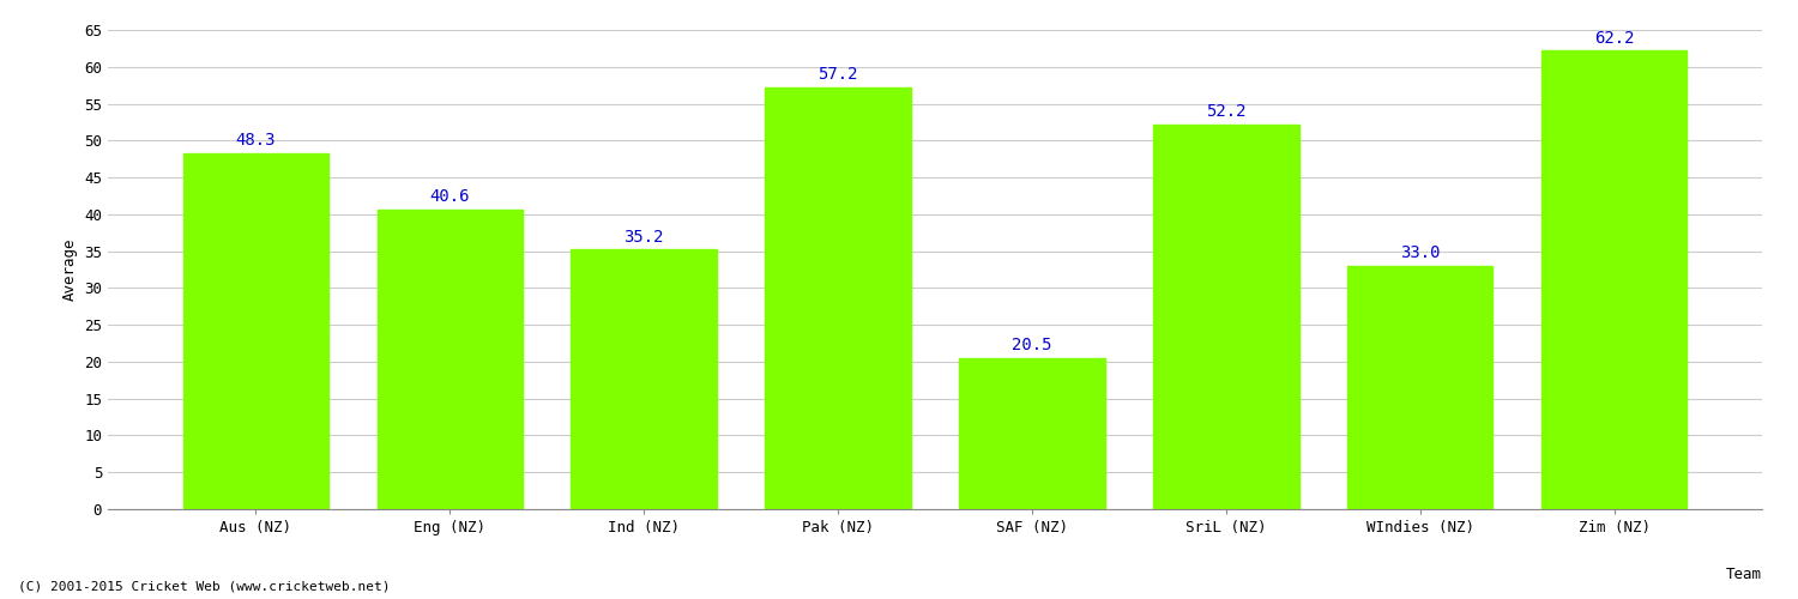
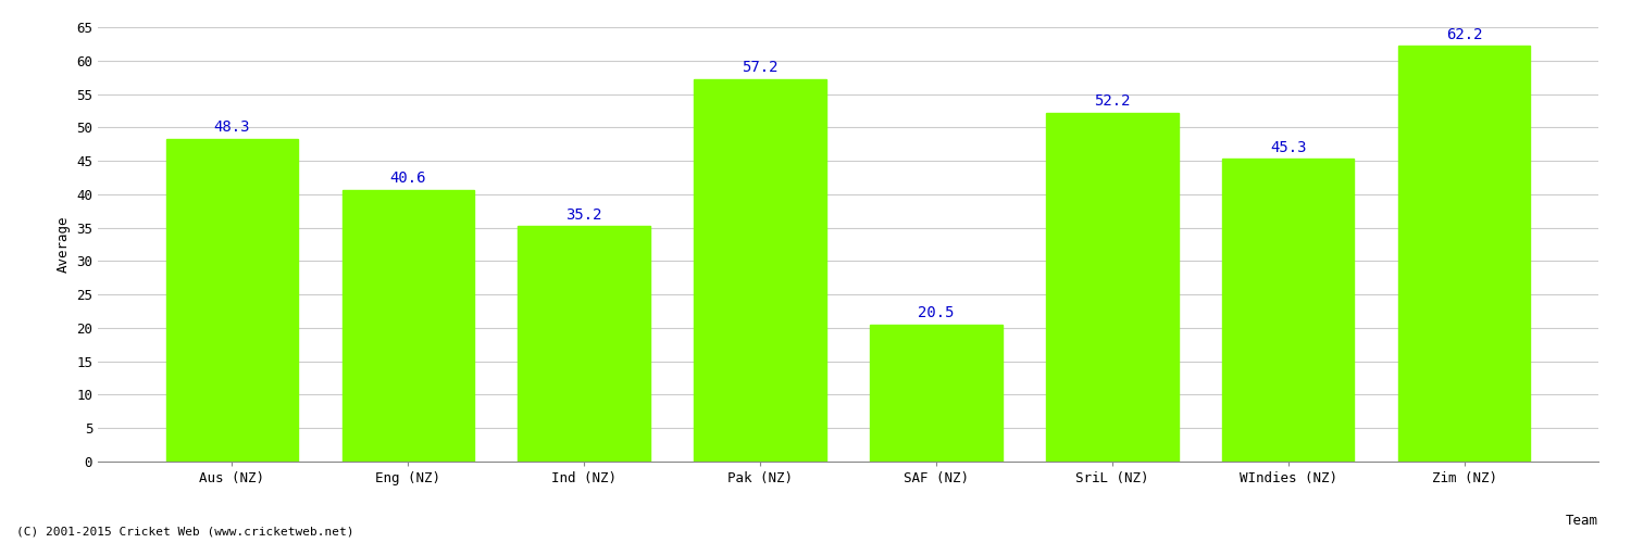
WIndies (NZ): 33.0 -> 45.3
